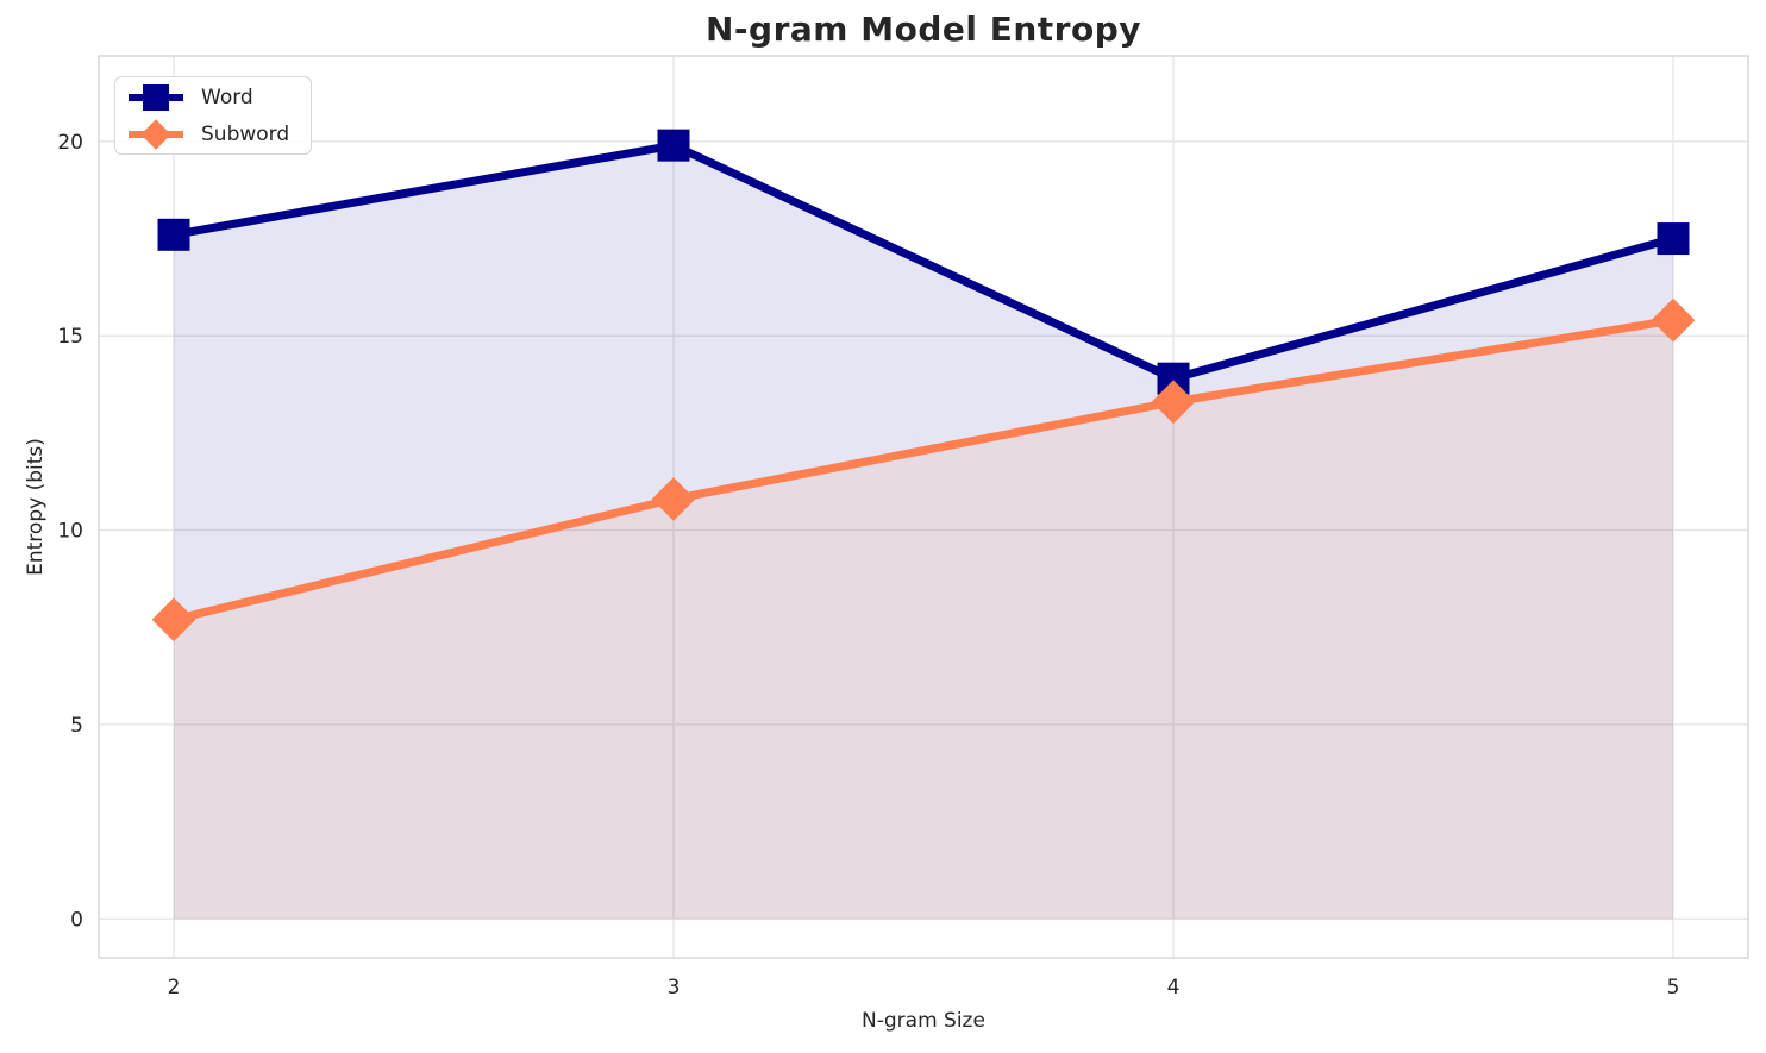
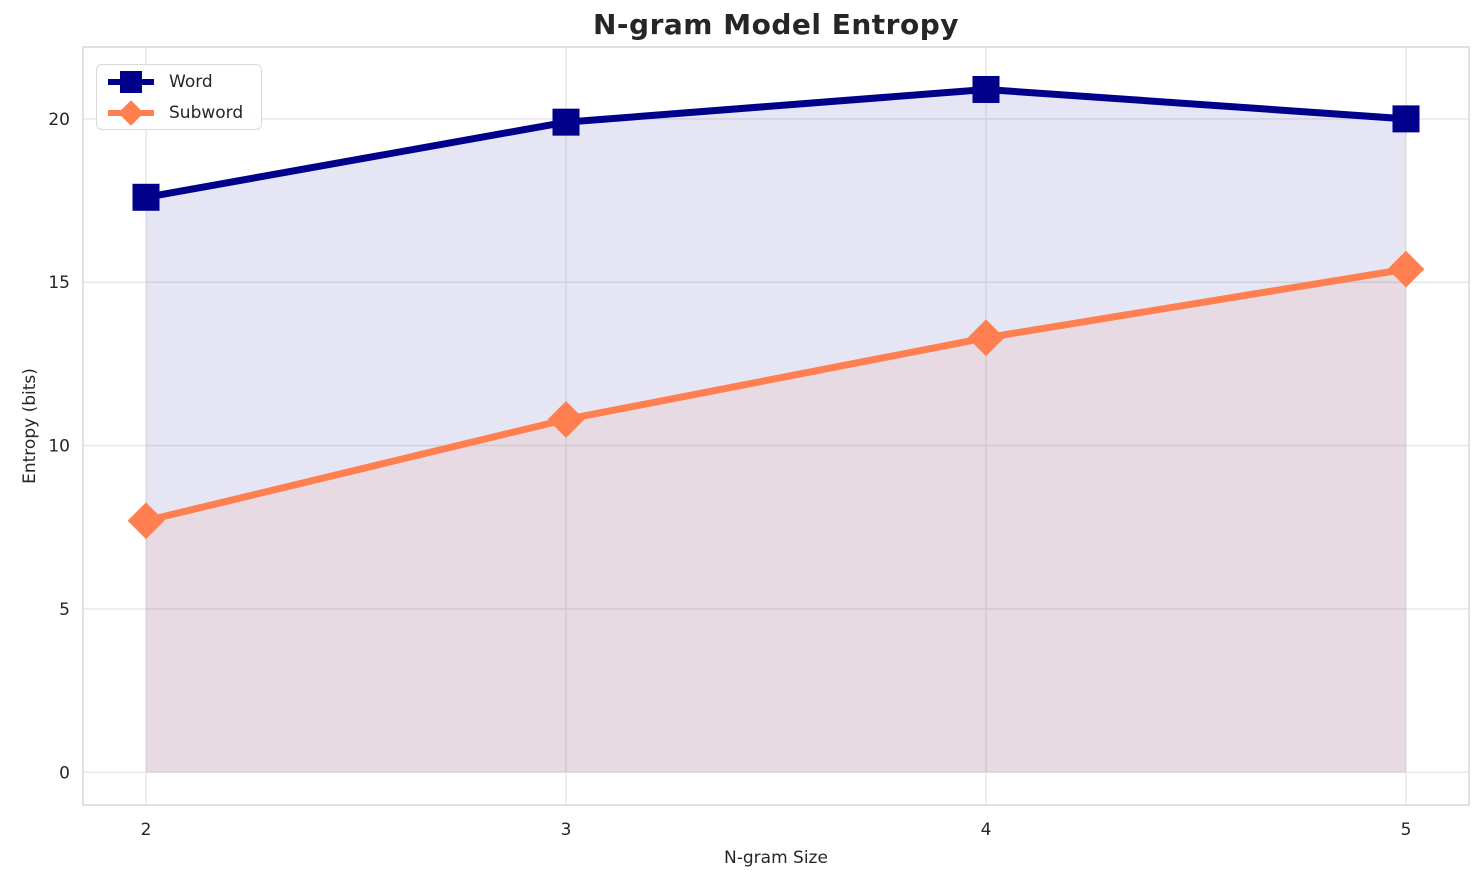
Word/4: 13.9 -> 20.9
Word/5: 17.5 -> 20.0
